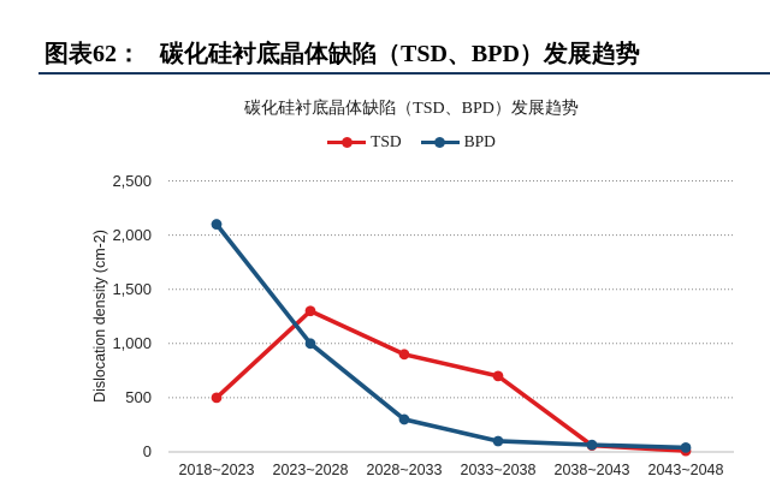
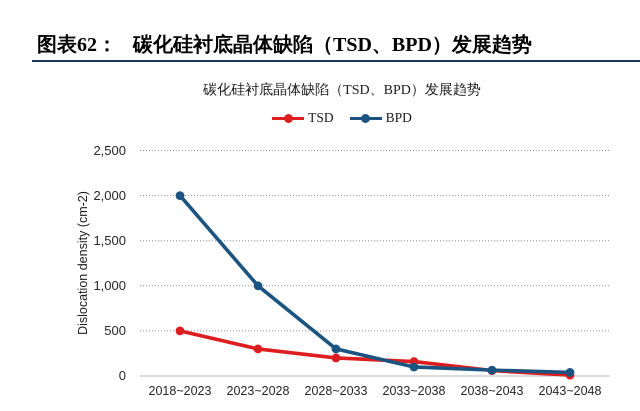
BPD/2018~2023: 2100 -> 2000
TSD/2023~2028: 1300 -> 300
TSD/2028~2033: 900 -> 200
TSD/2033~2038: 700 -> 200
